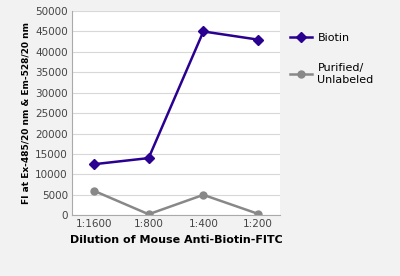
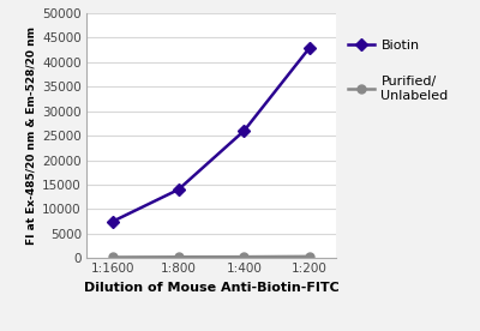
Biotin/1:1600: 12500 -> 7500
Purified/ Unlabeled/1:1600: 6000 -> 200
Biotin/1:400: 45000 -> 26000
Purified/ Unlabeled/1:400: 5000 -> 300
